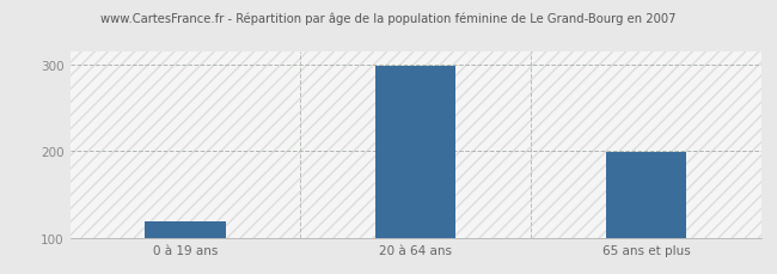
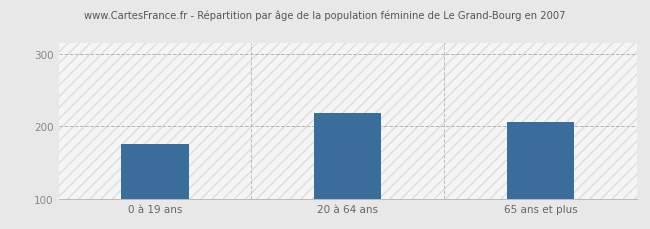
0 à 19 ans: 120 -> 176
20 à 64 ans: 298 -> 218
65 ans et plus: 199 -> 206
